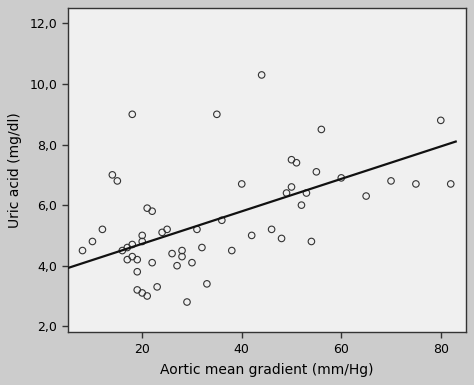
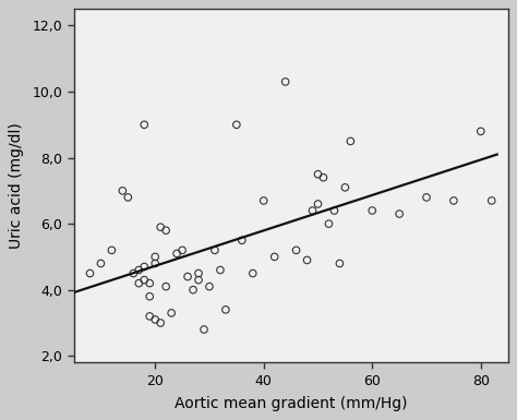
60: 6,9 -> 6,4
